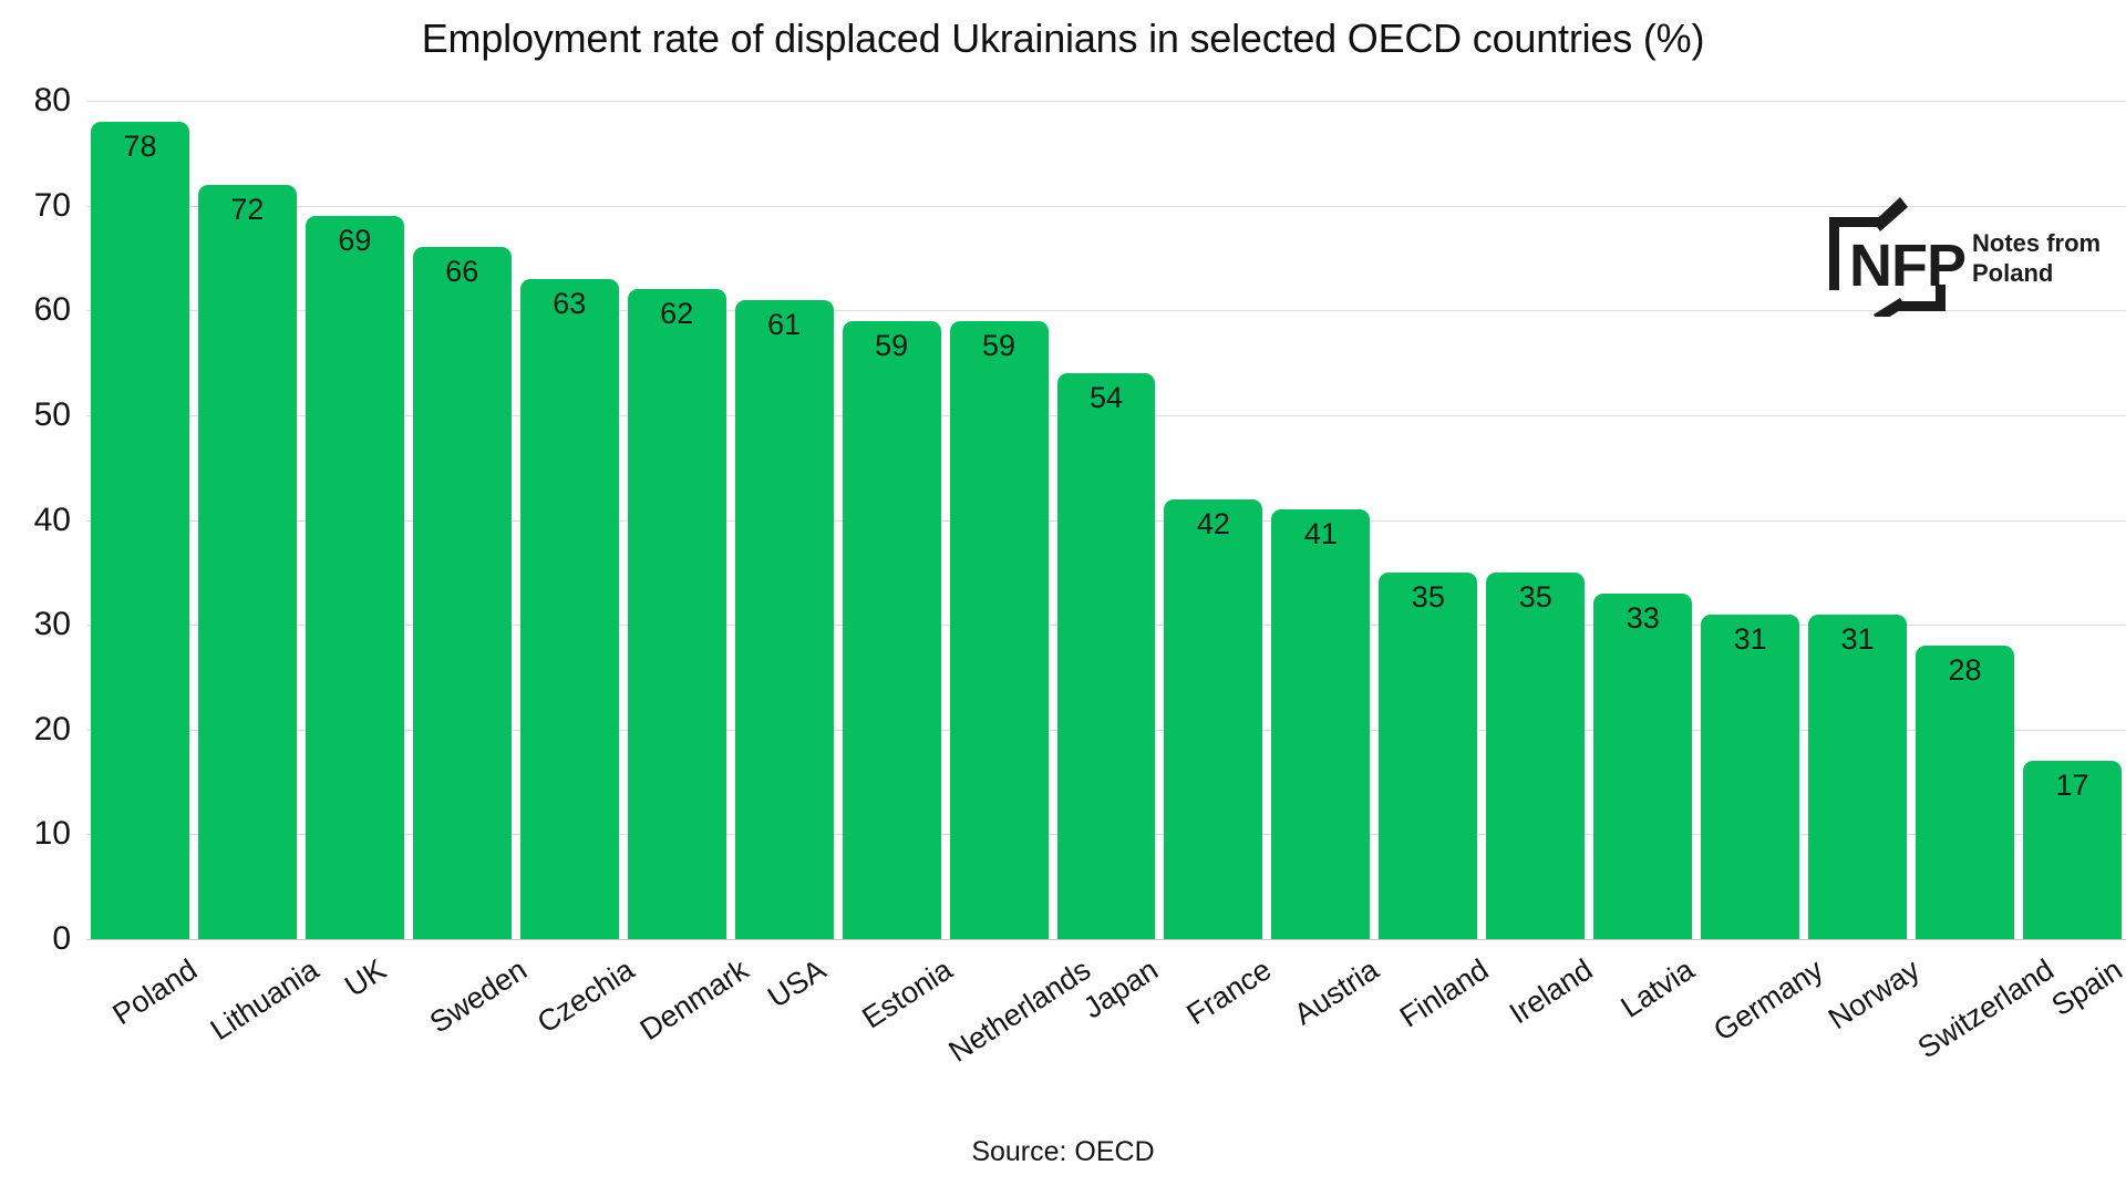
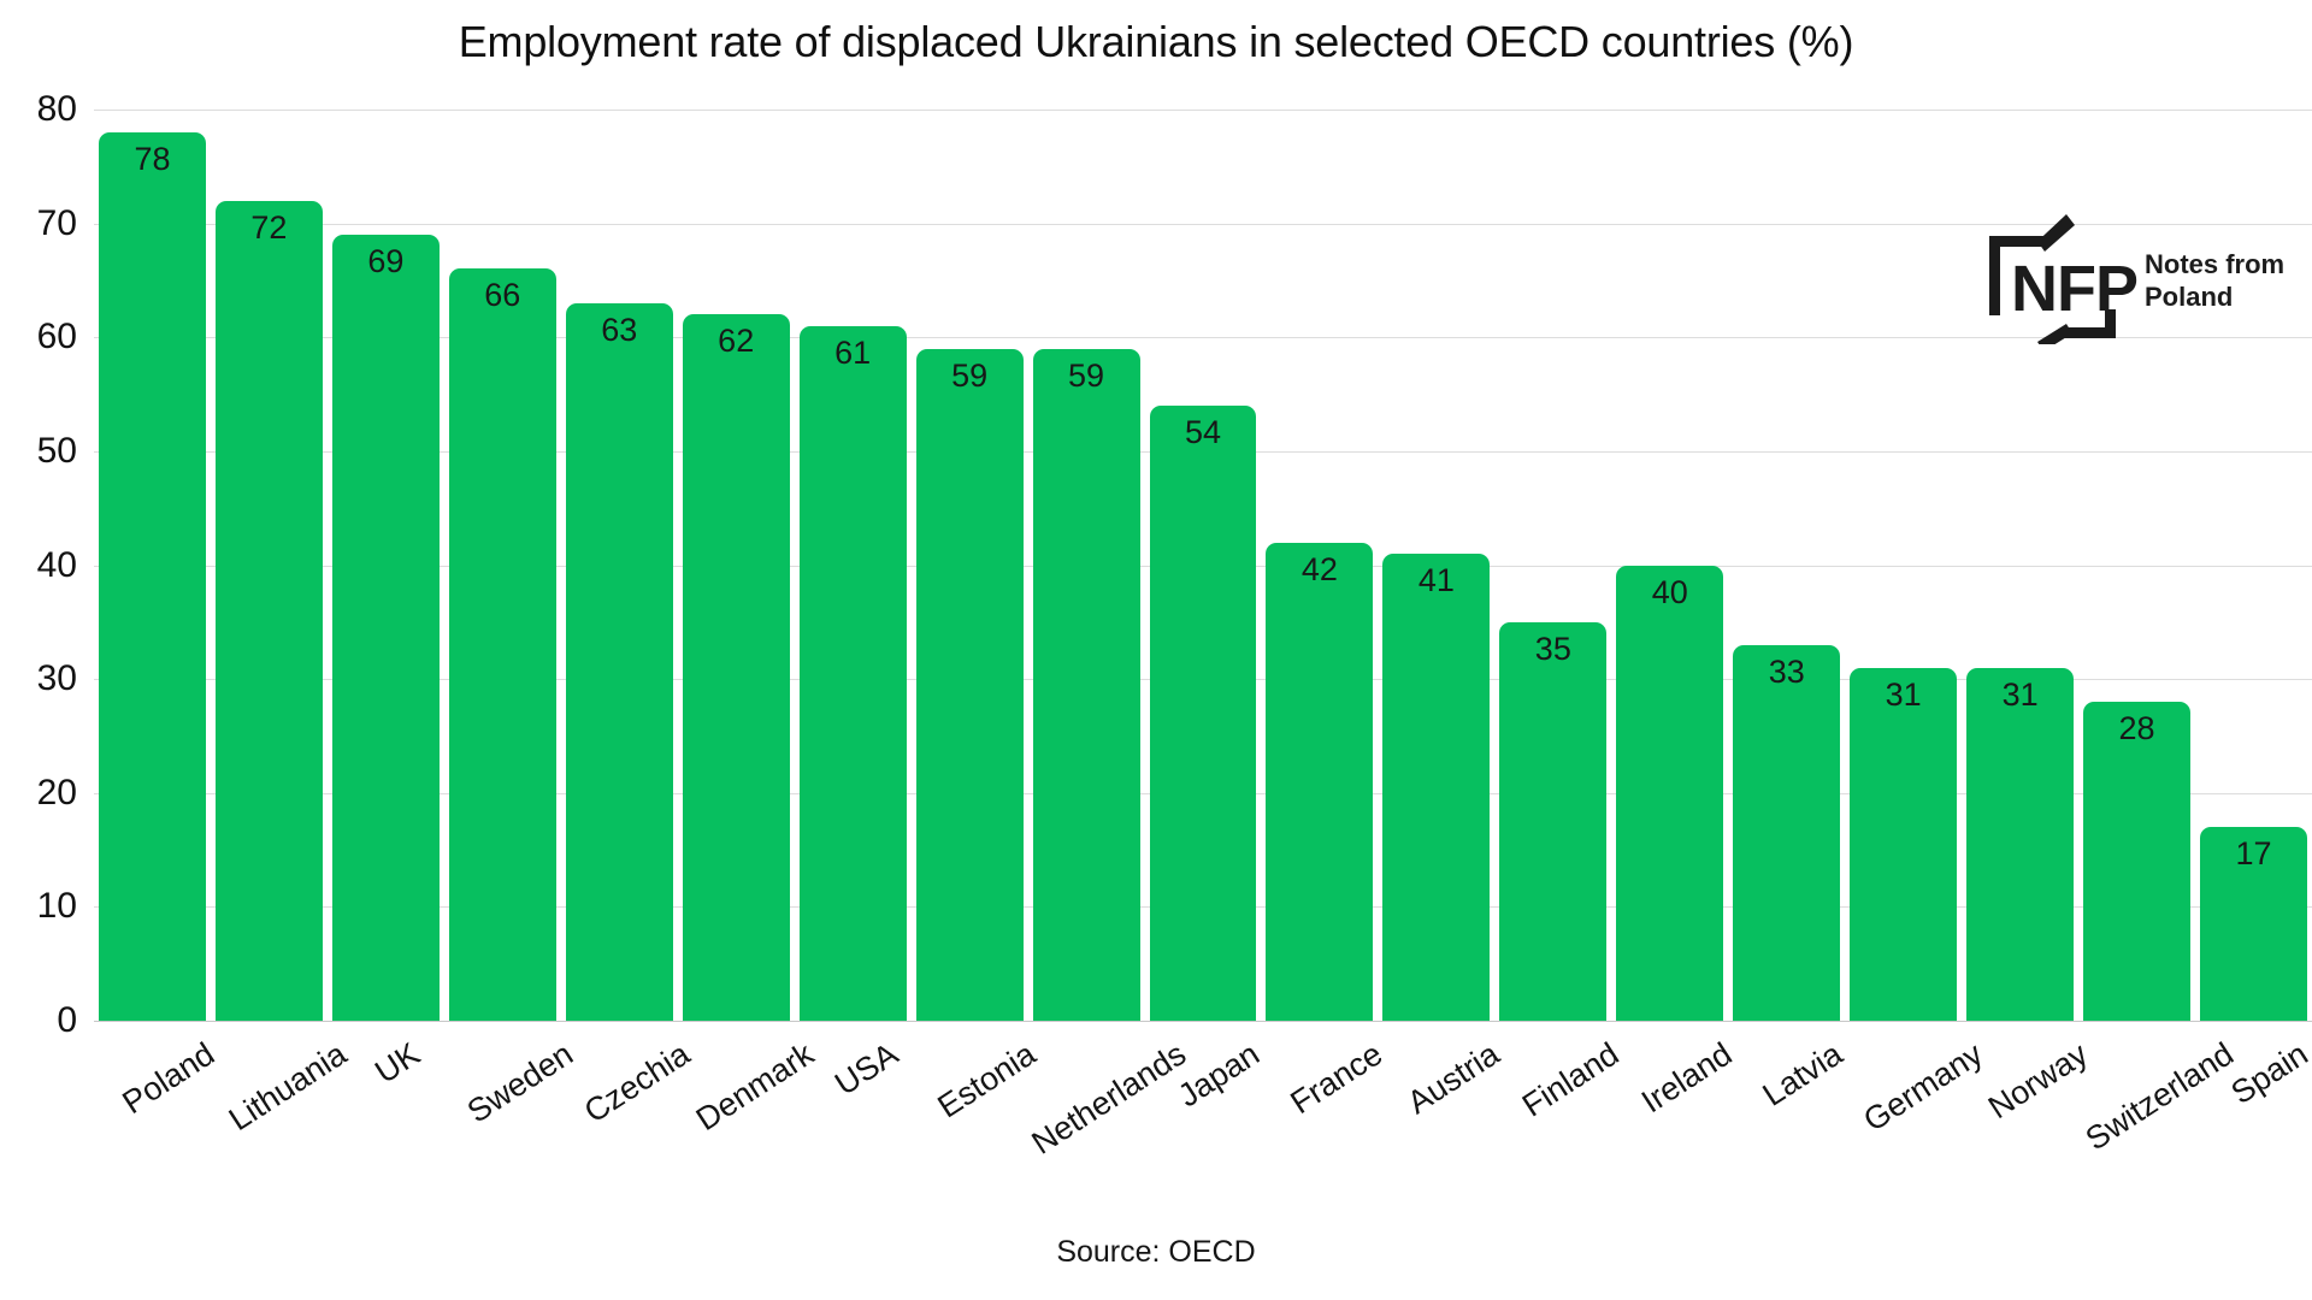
Ireland: 35 -> 40
